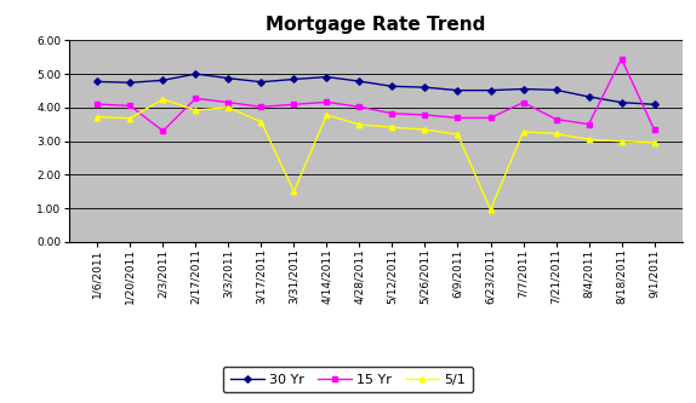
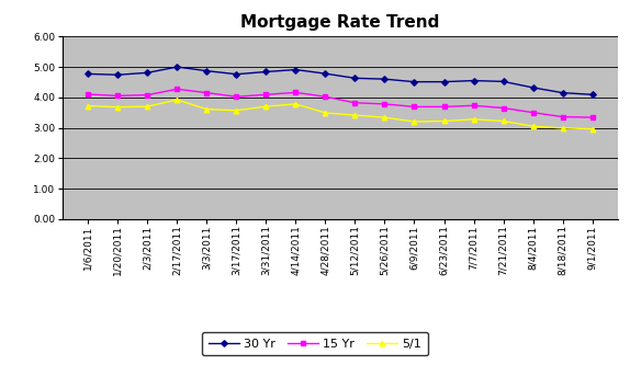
15 Yr/2/3/2011: 3.30 -> 4.08
5/1/2/3/2011: 4.25 -> 3.70
5/1/3/3/2011: 4.00 -> 3.61
5/1/3/31/2011: 1.50 -> 3.70
5/1/6/23/2011: 0.95 -> 3.22
15 Yr/7/7/2011: 4.15 -> 3.73
15 Yr/8/18/2011: 5.45 -> 3.36
